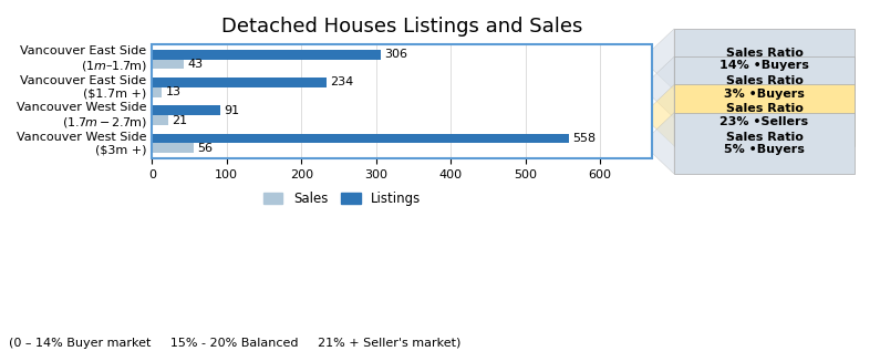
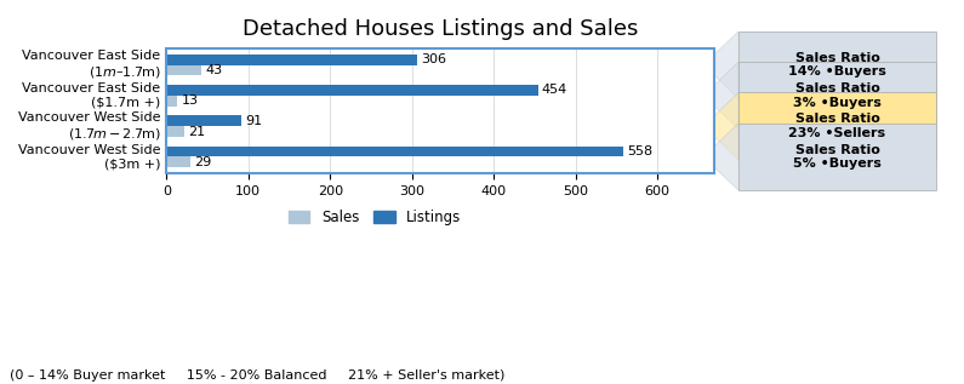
Listings/Vancouver East Side ($1.7m +): 234 -> 454
Sales/Vancouver West Side ($3m +): 56 -> 29
